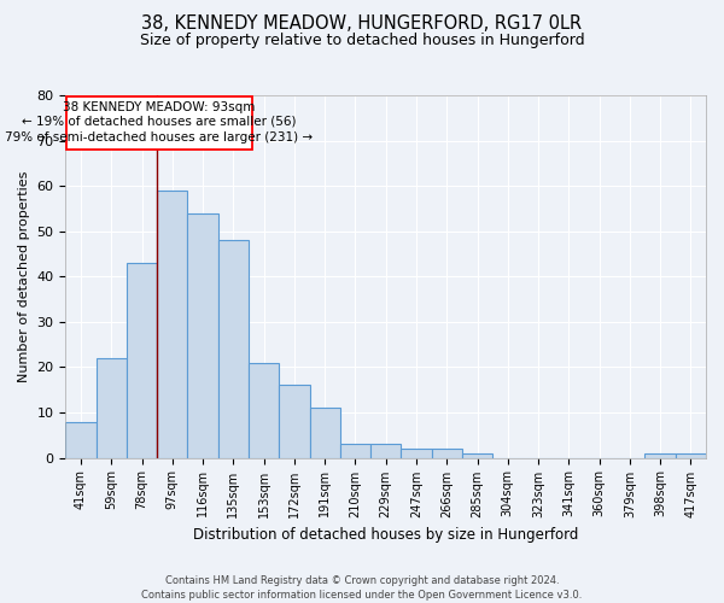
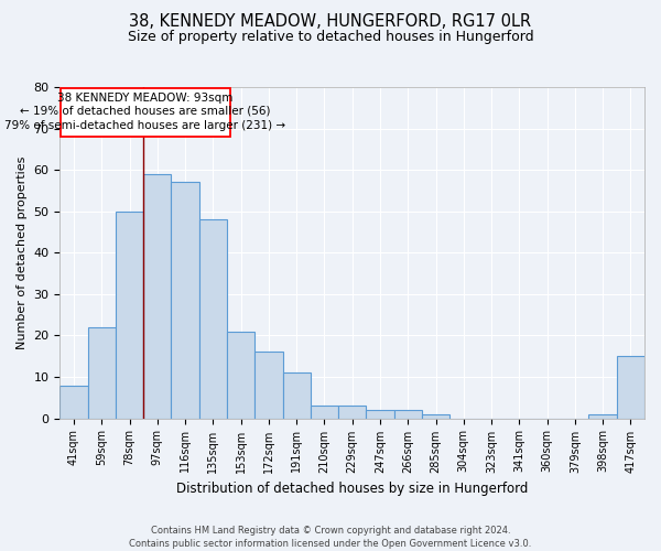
78sqm: 43 -> 50
116sqm: 54 -> 57
417sqm: 1 -> 15
